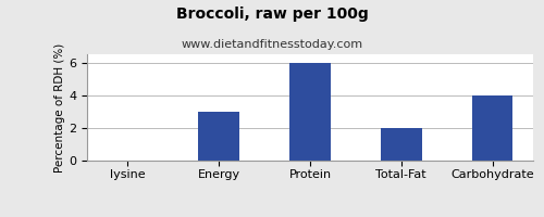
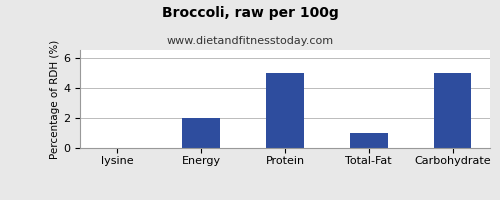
Energy: 3 -> 2
Protein: 6 -> 5
Total-Fat: 2 -> 1
Carbohydrate: 4 -> 5
